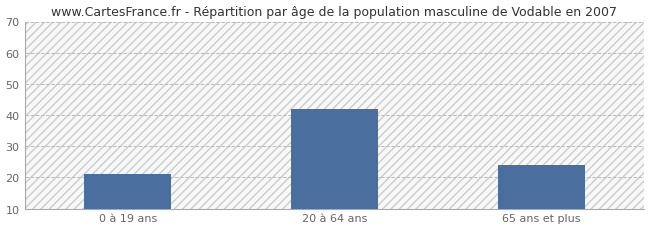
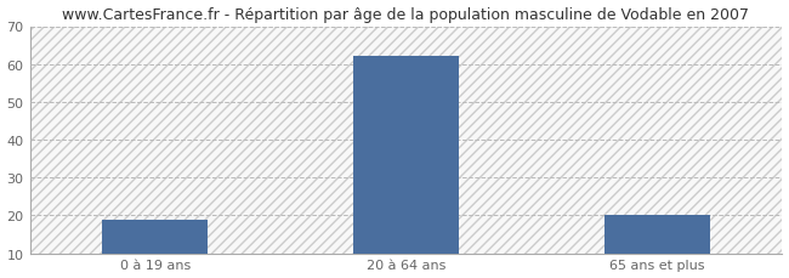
0 à 19 ans: 21 -> 19
20 à 64 ans: 42 -> 62
65 ans et plus: 24 -> 20
